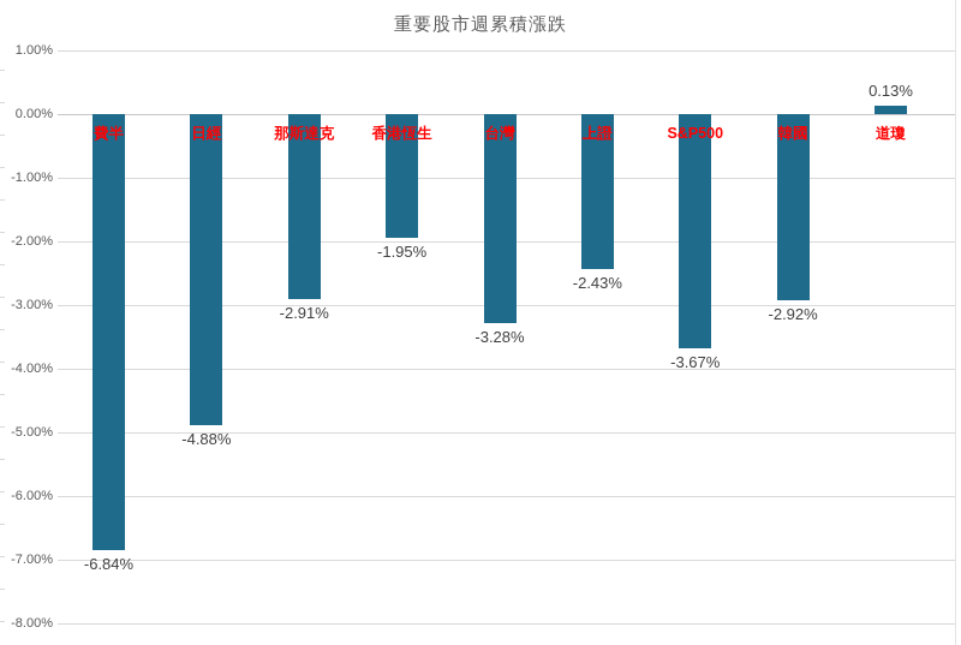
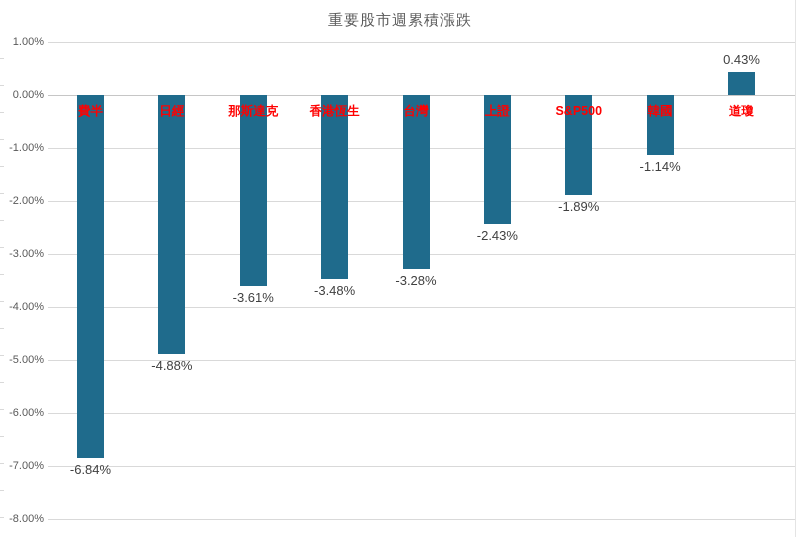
那斯達克: -2.91% -> -3.61%
香港恆生: -1.95% -> -3.48%
S&P500: -3.67% -> -1.89%
韓國: -2.92% -> -1.14%
道瓊: 0.13% -> 0.43%
